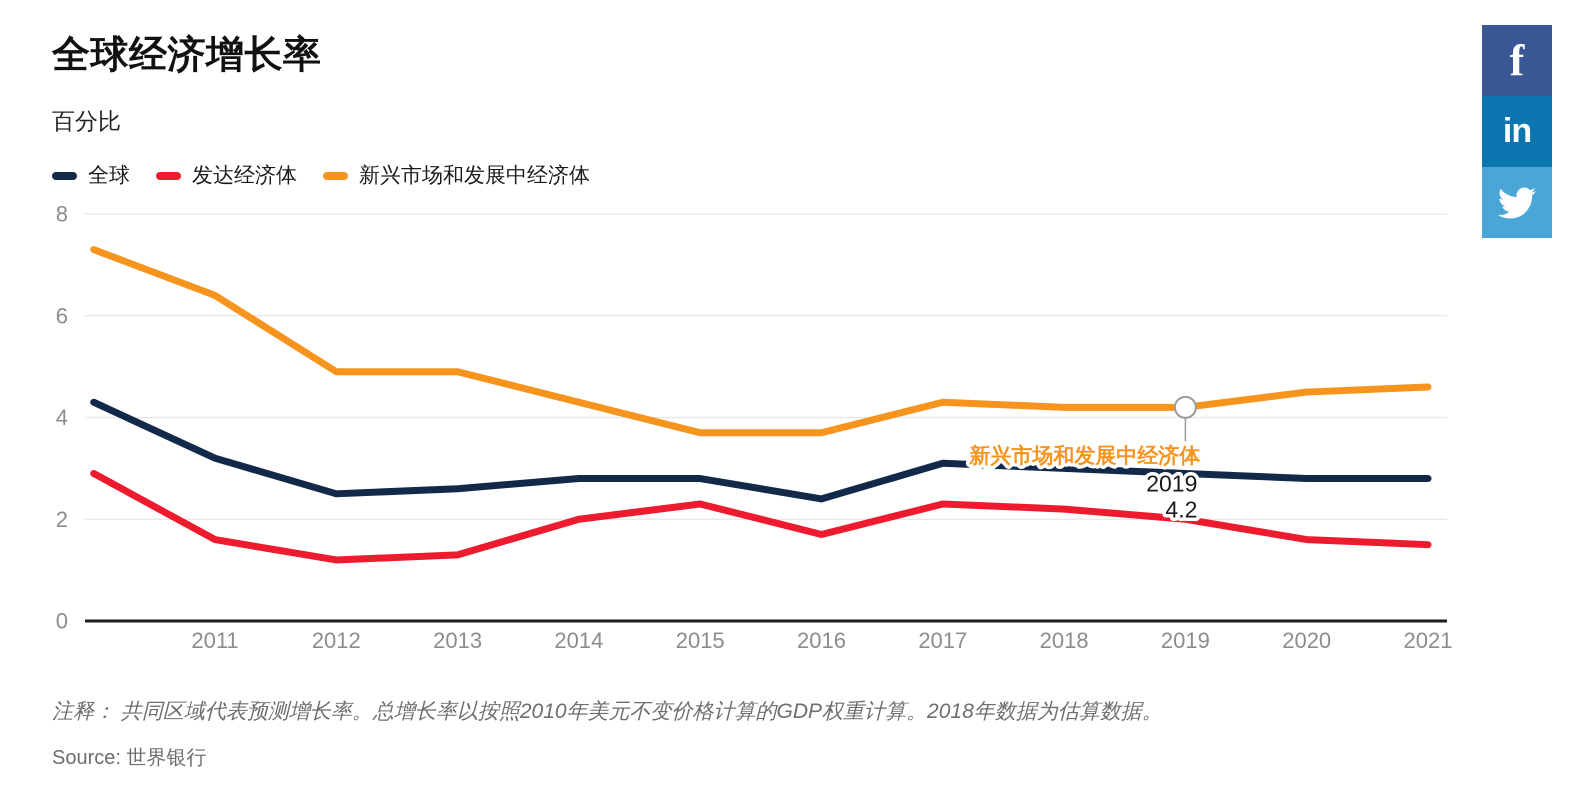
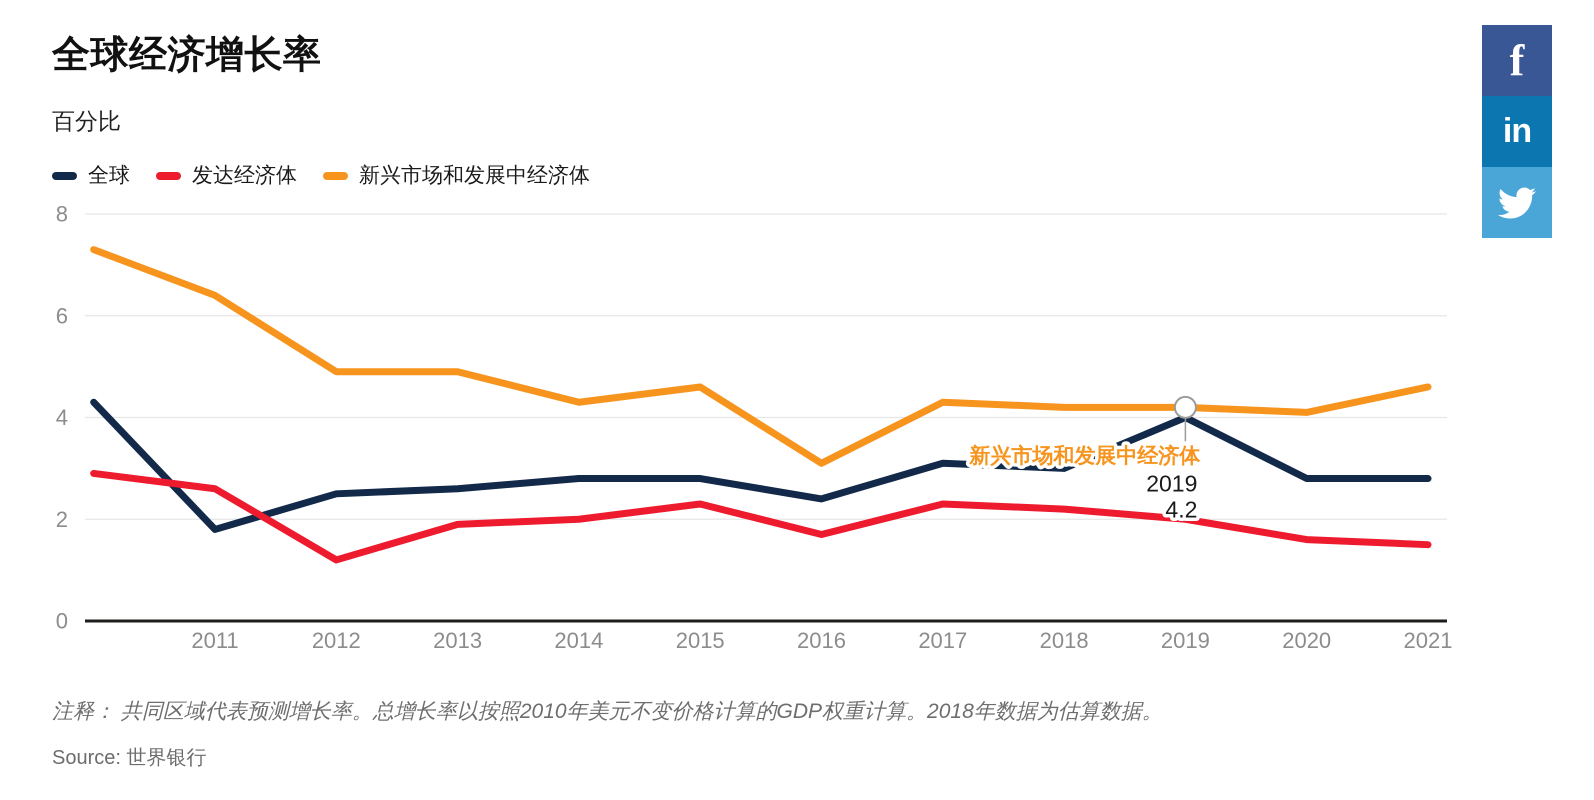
全球/2011: 3.2 -> 1.8
发达经济体/2011: 1.6 -> 2.6
发达经济体/2013: 1.3 -> 1.9
新兴市场和发展中经济体/2015: 3.7 -> 4.6
新兴市场和发展中经济体/2016: 3.7 -> 3.1
全球/2019: 2.9 -> 4.0
新兴市场和发展中经济体/2020: 4.5 -> 4.1
